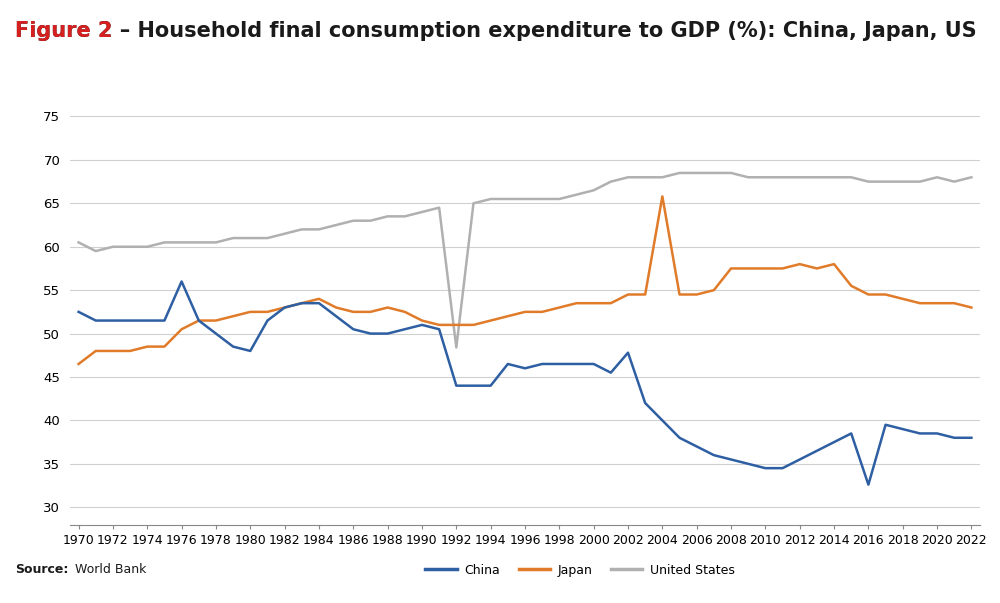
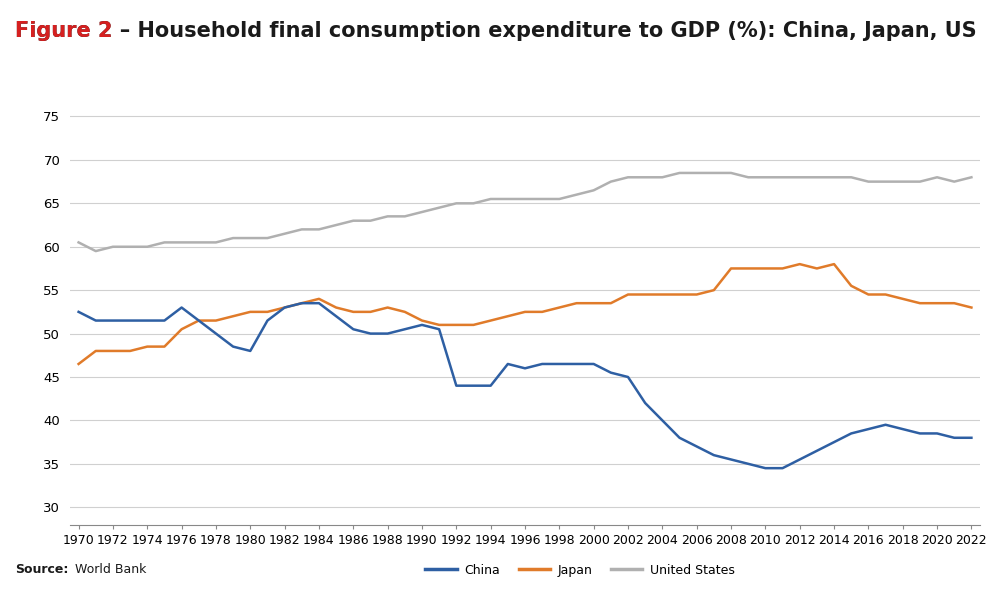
China/1976: 56.0 -> 53.0
United States/1992: 48.4 -> 65.0
China/2002: 47.8 -> 45.0
Japan/2004: 65.8 -> 54.5
China/2016: 32.6 -> 39.0
